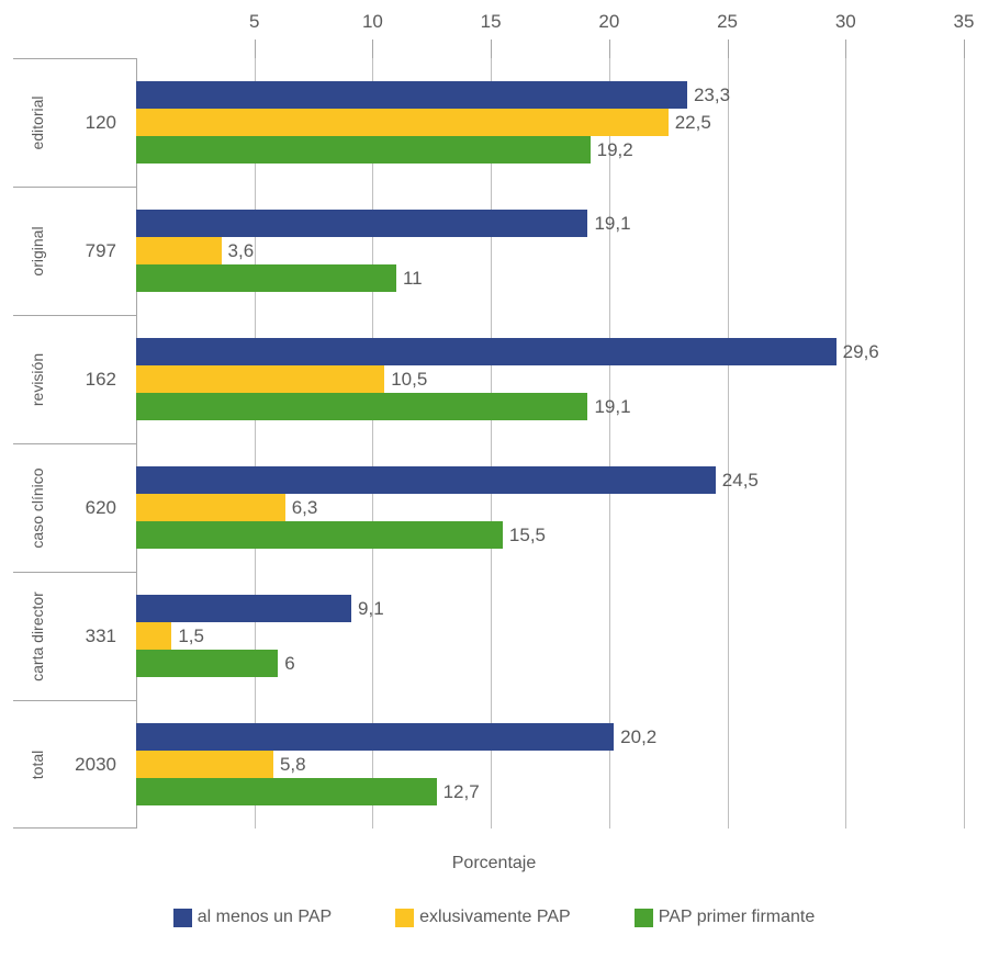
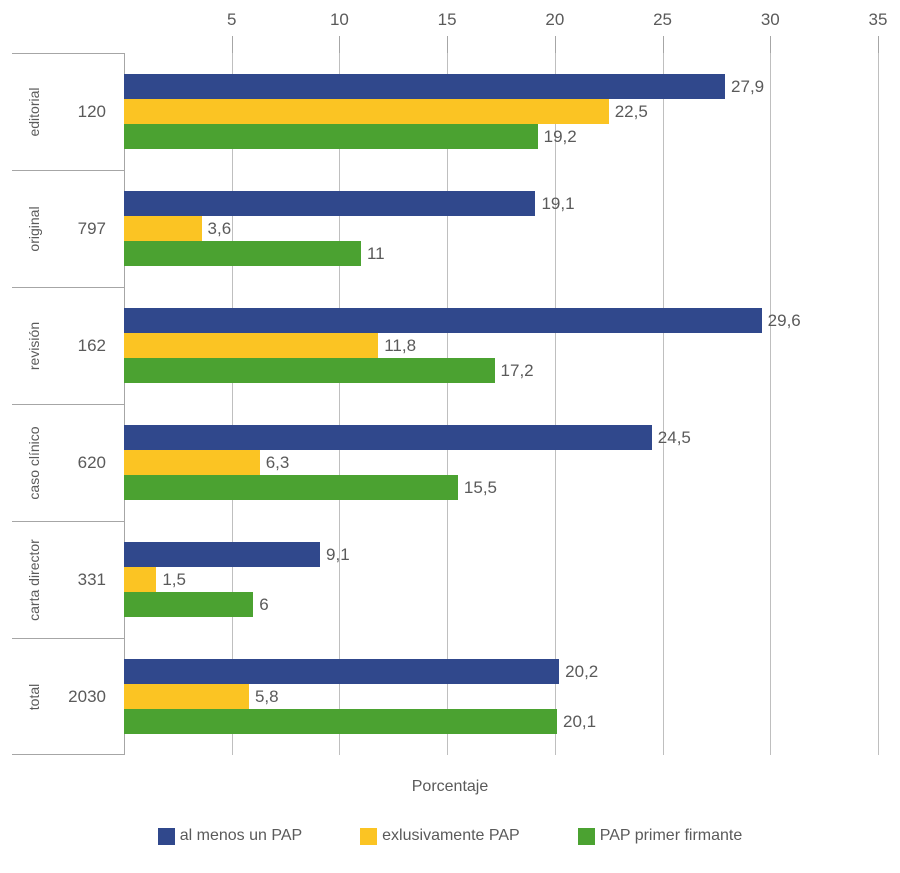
al menos un PAP/editorial: 23,3 -> 27,9
exlusivamente PAP/revisión: 10,5 -> 11,8
PAP primer firmante/revisión: 19,1 -> 17,2
PAP primer firmante/total: 12,7 -> 20,1
